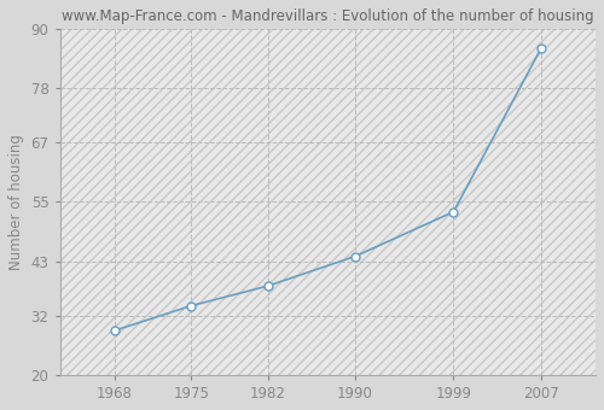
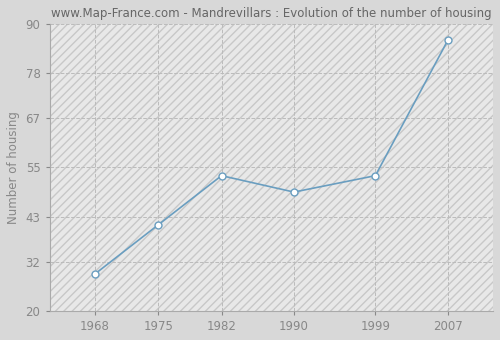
1975: 34 -> 41
1982: 38 -> 53
1990: 44 -> 49
